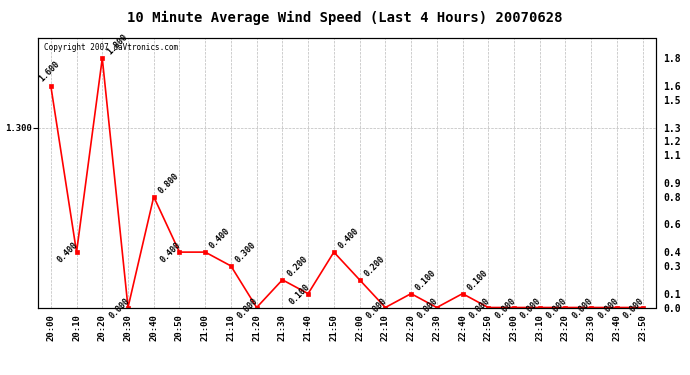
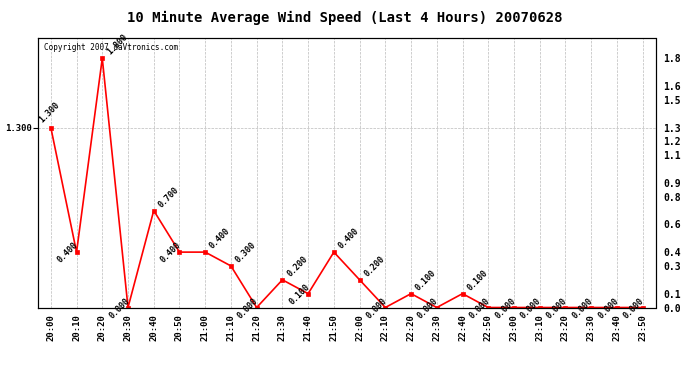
20:00: 1.600 -> 1.300
20:40: 0.800 -> 0.700
